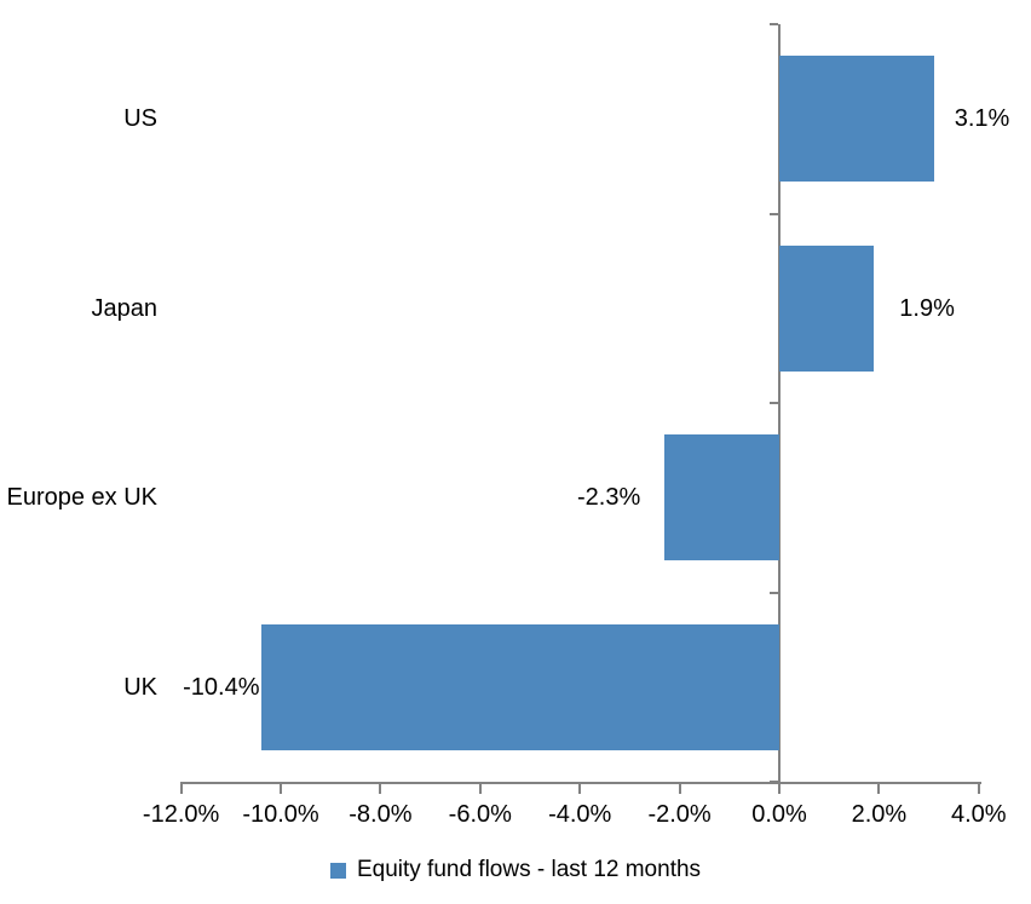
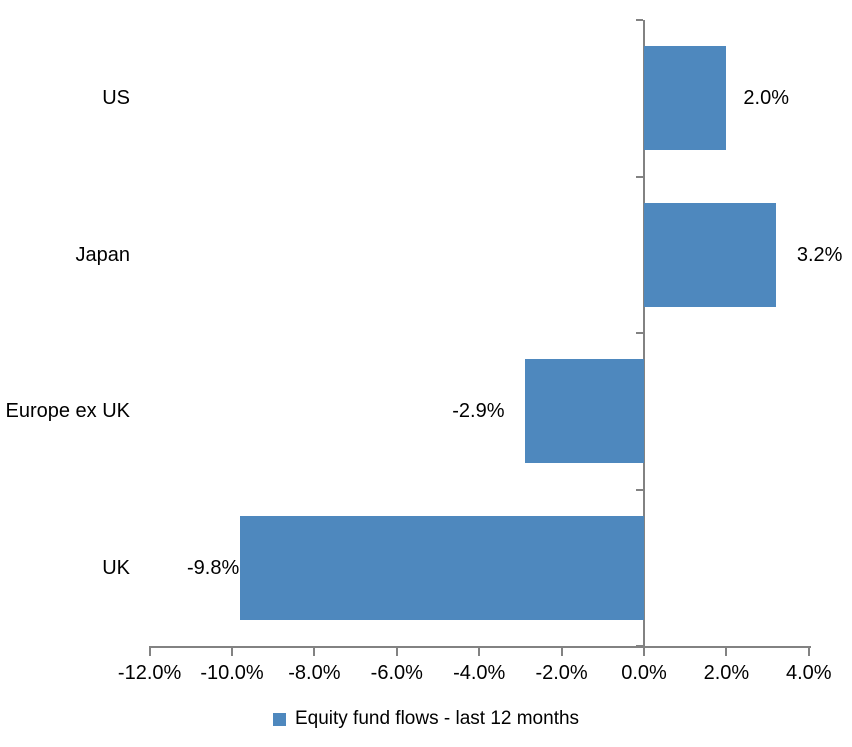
US: 3.1% -> 2.0%
Japan: 1.9% -> 3.2%
Europe ex UK: -2.3% -> -2.9%
UK: -10.4% -> -9.8%
